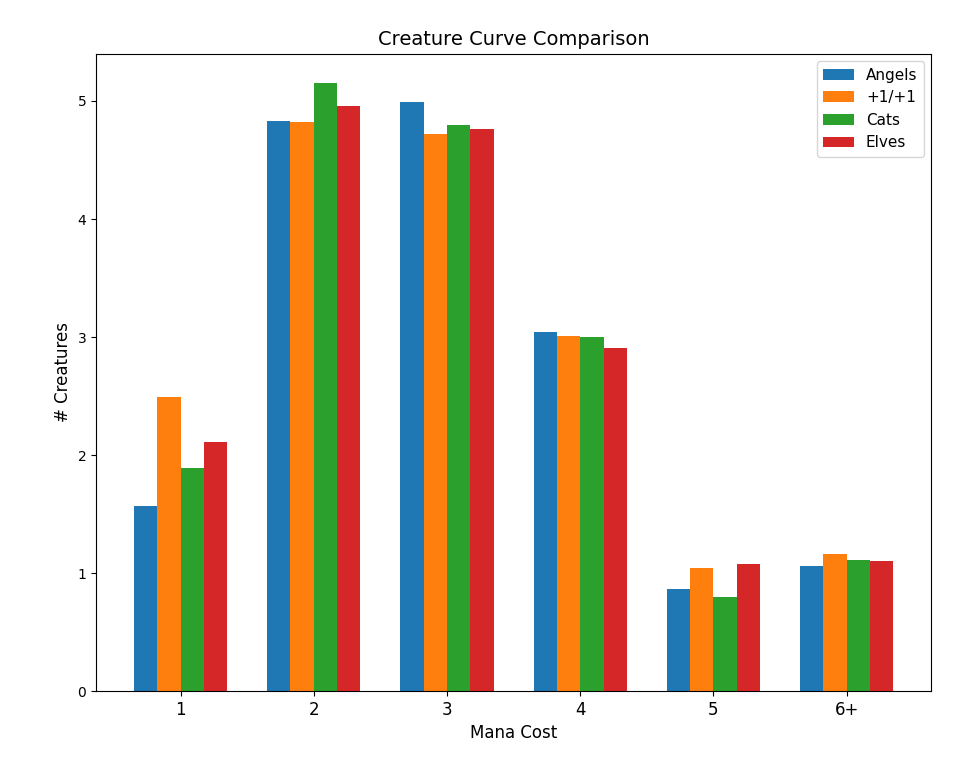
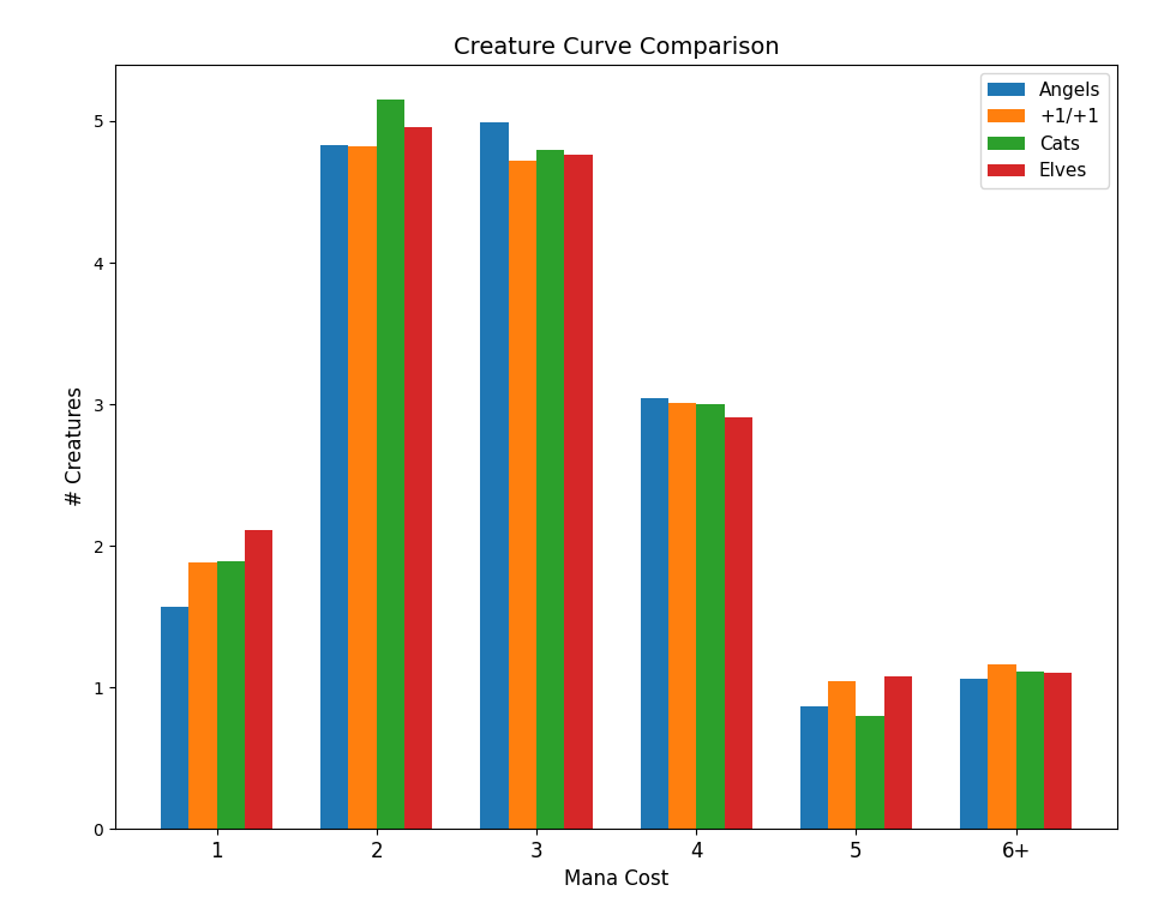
+1/+1/1: 2.49 -> 1.88
